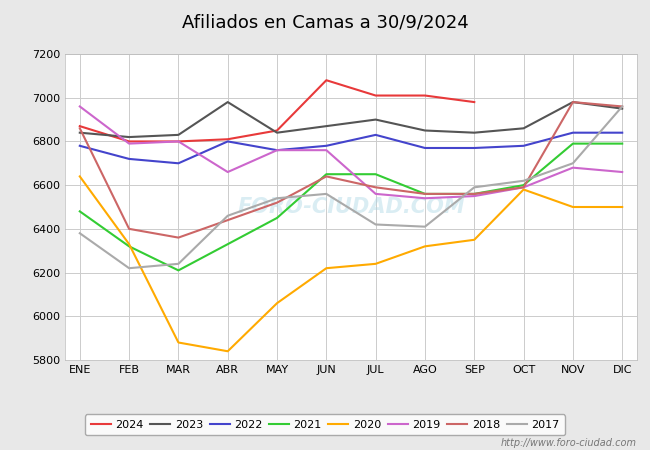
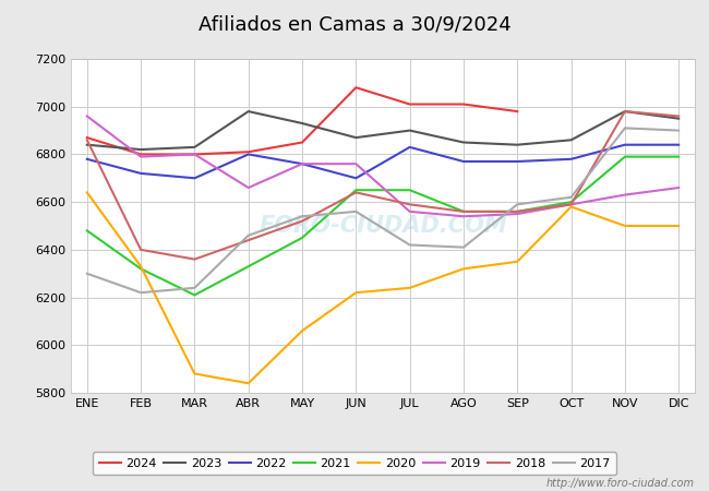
2017/ENE: 6380 -> 6300
2023/MAY: 6840 -> 6930
2022/JUN: 6780 -> 6700
2019/NOV: 6680 -> 6630
2017/NOV: 6700 -> 6910
2017/DIC: 6960 -> 6900
